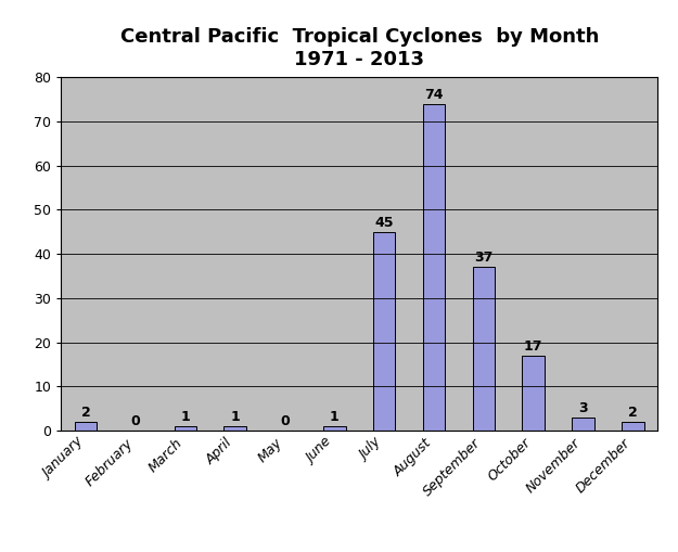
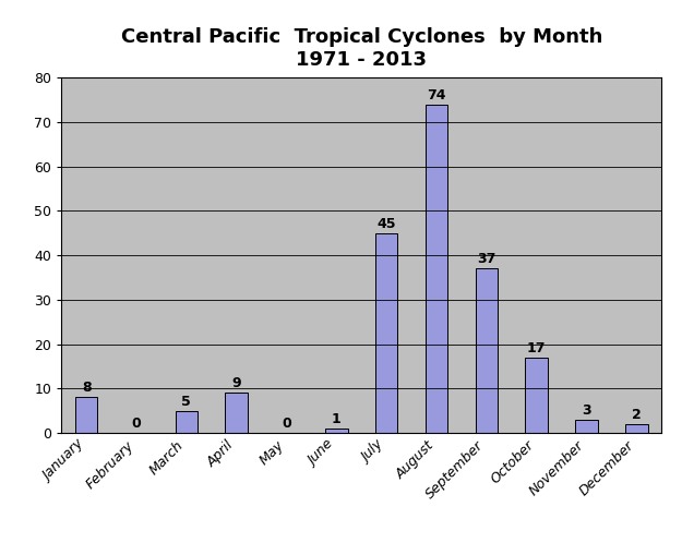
January: 2 -> 8
March: 1 -> 5
April: 1 -> 9
